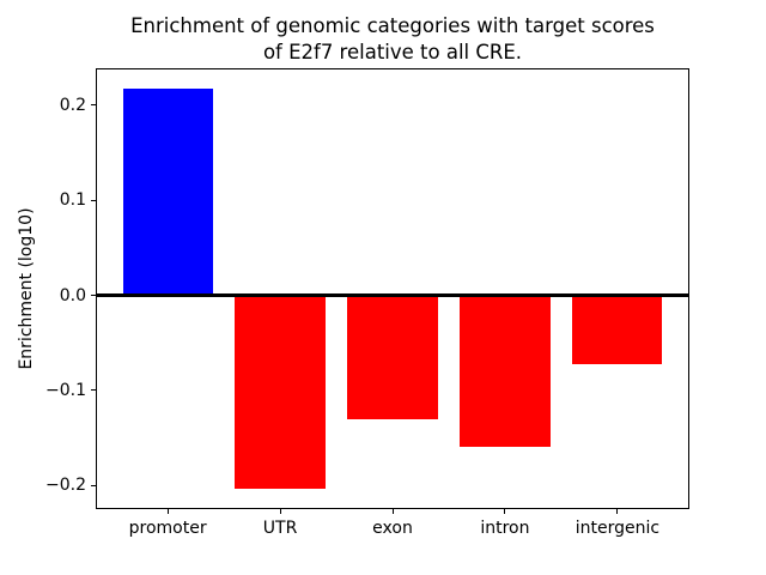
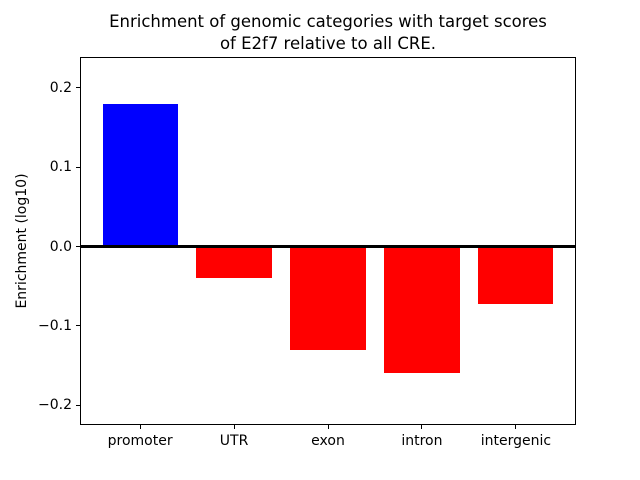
promoter: 0.22 -> 0.18
UTR: -0.20 -> -0.04
